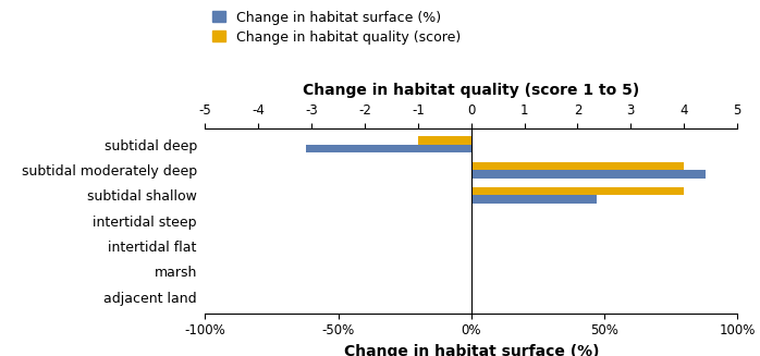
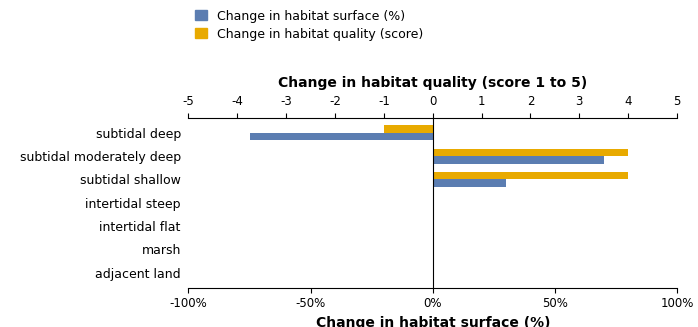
Change in habitat surface (%)/subtidal deep: -62% -> -75%
Change in habitat surface (%)/subtidal moderately deep: 88% -> 70%
Change in habitat surface (%)/subtidal shallow: 47% -> 30%
